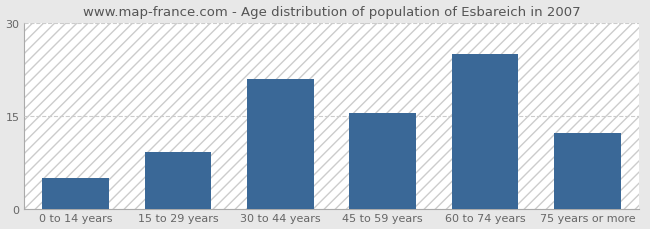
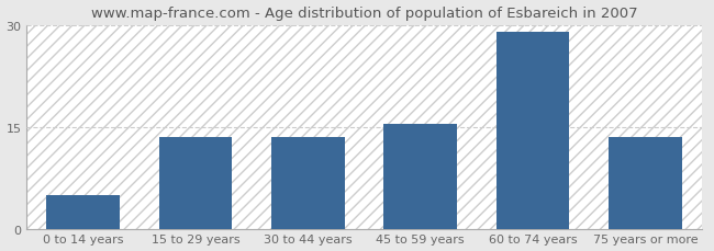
15 to 29 years: 9.2 -> 13.5
30 to 44 years: 21.0 -> 13.5
60 to 74 years: 25.0 -> 29.0
75 years or more: 12.2 -> 13.5
